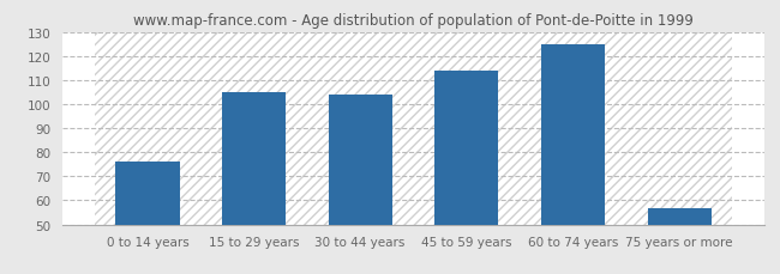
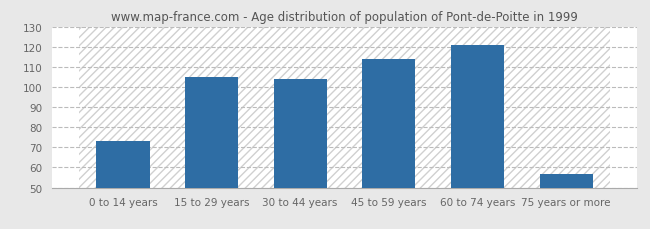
0 to 14 years: 76 -> 73
60 to 74 years: 125 -> 121
